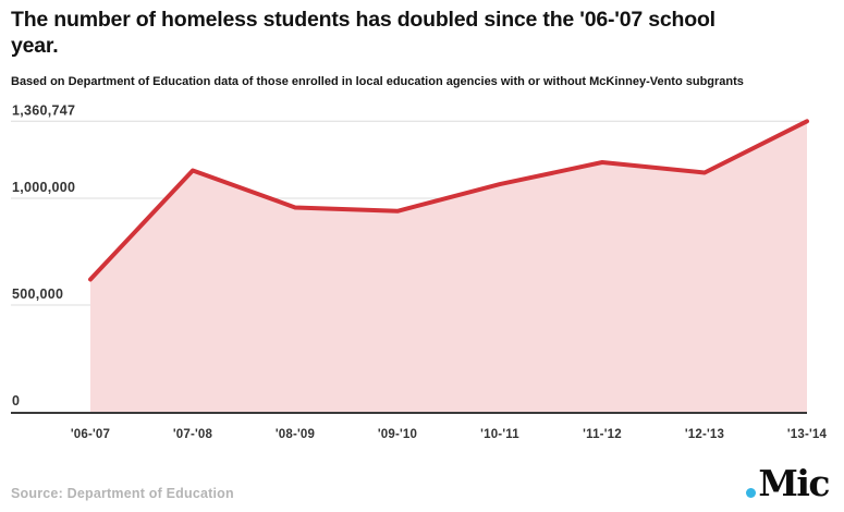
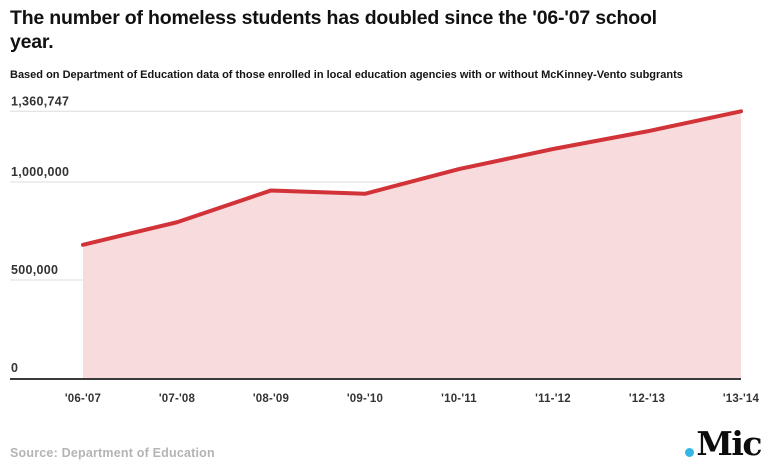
'06-'07: 620000 -> 680000
'07-'08: 1130000 -> 790000
'12-'13: 1120000 -> 1260000
